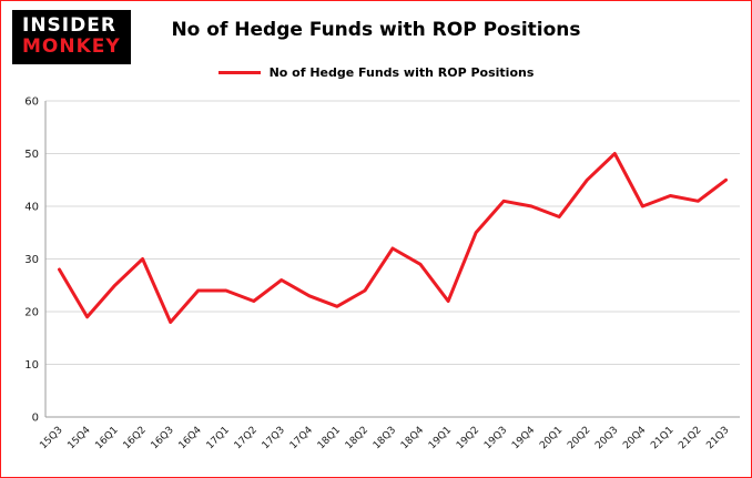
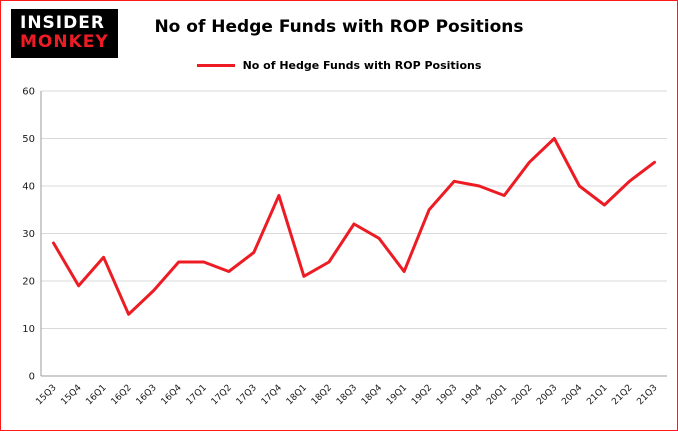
16Q2: 30 -> 13
17Q4: 23 -> 38
21Q1: 42 -> 36
